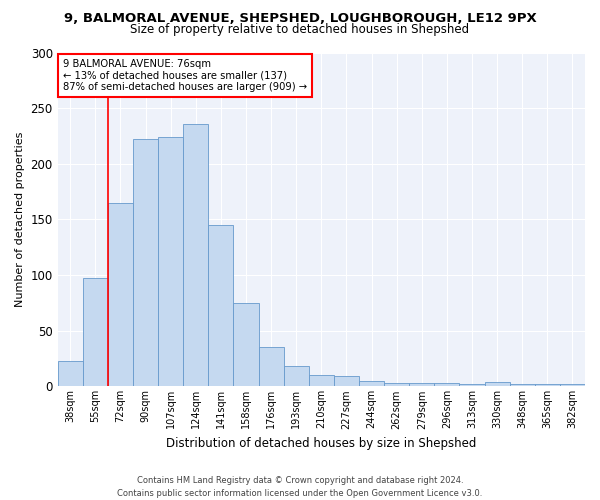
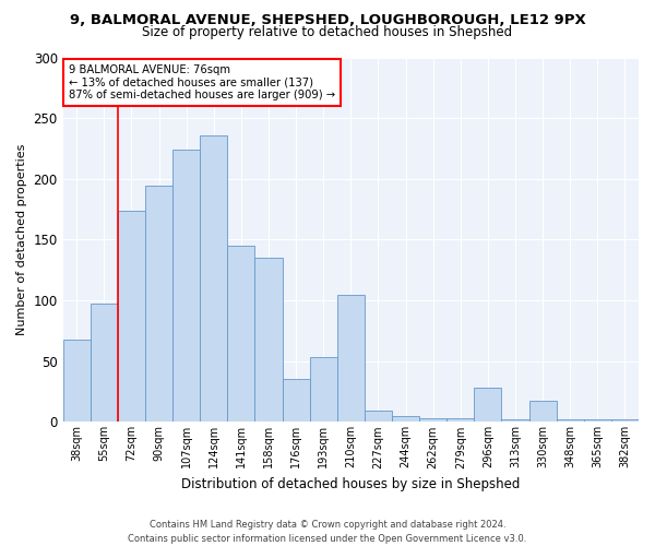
38sqm: 23 -> 68
72sqm: 165 -> 174
90sqm: 222 -> 194
158sqm: 75 -> 135
193sqm: 18 -> 53
210sqm: 10 -> 105
296sqm: 3 -> 28
330sqm: 4 -> 17
